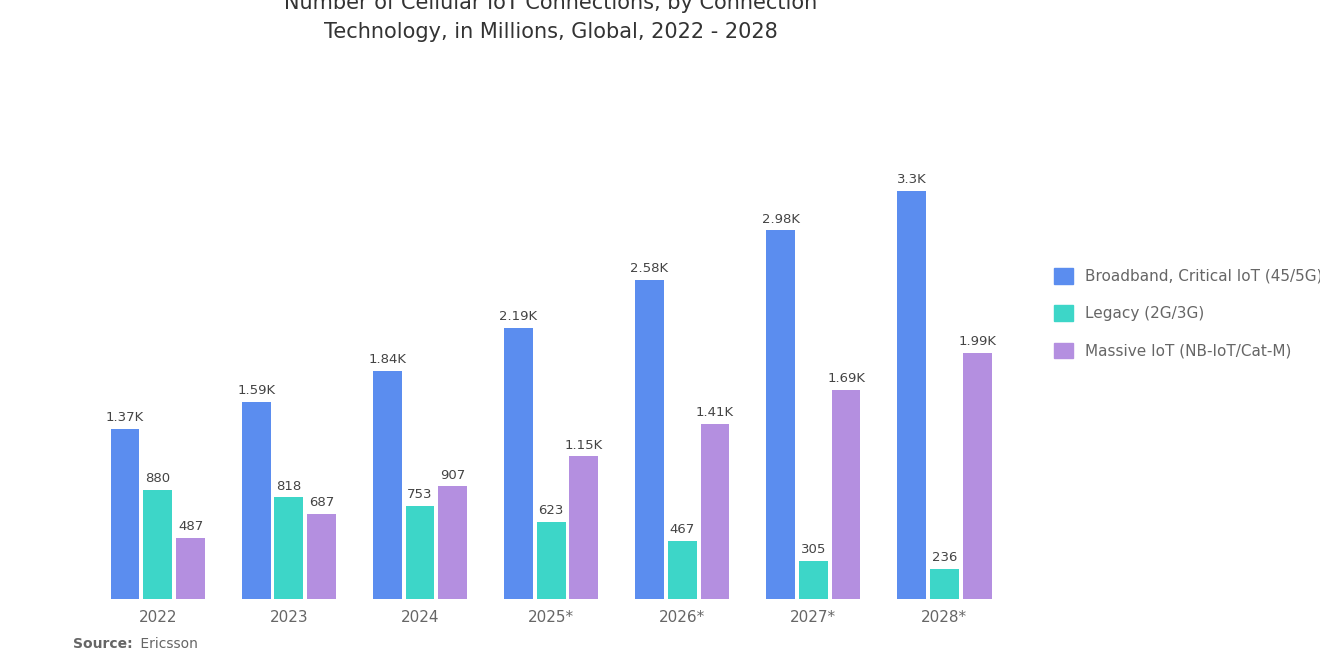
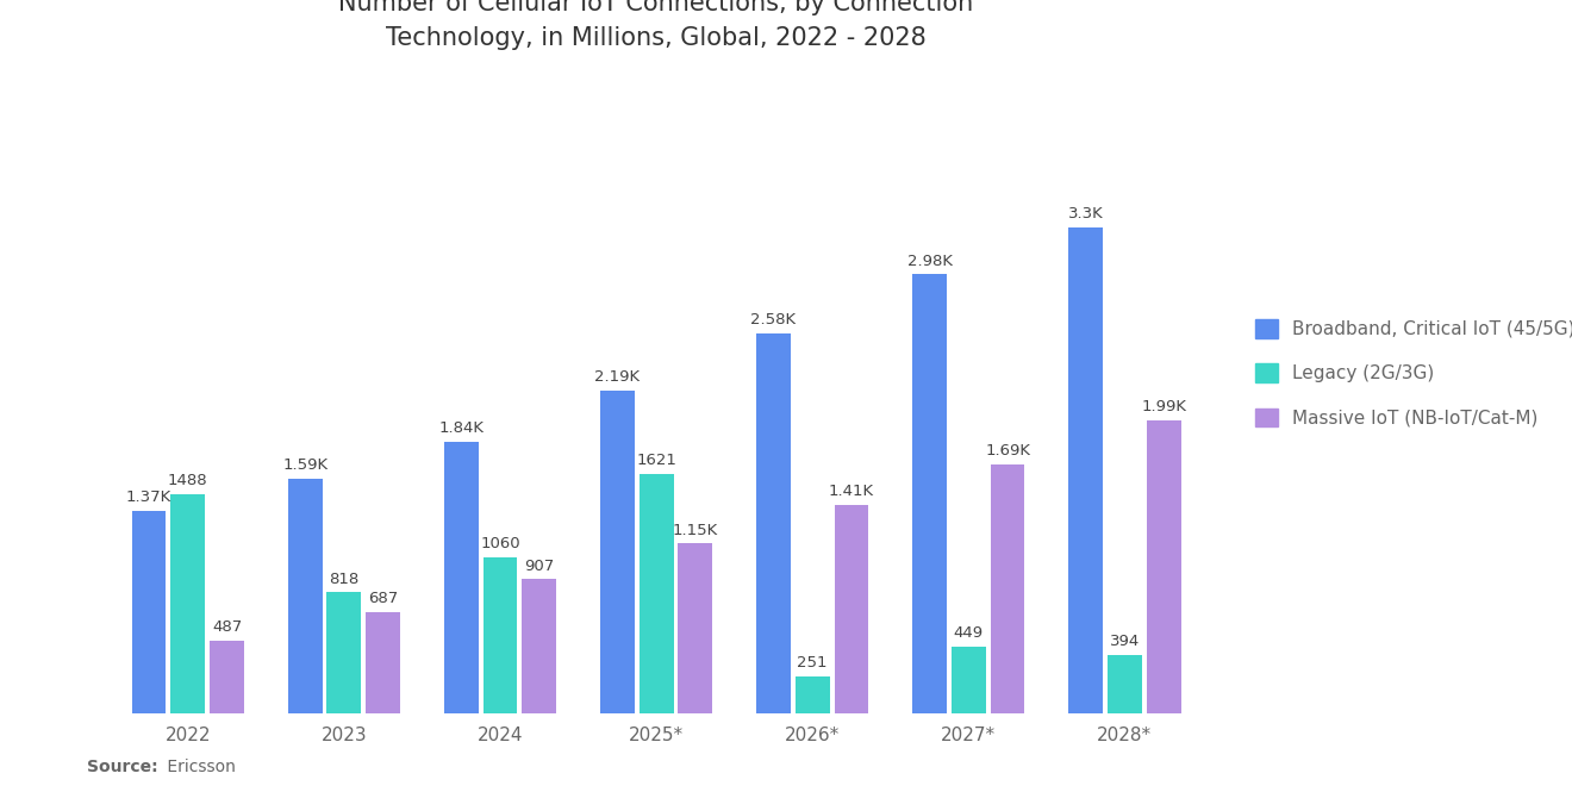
Legacy (2G/3G)/2022: 880 -> 1488
Legacy (2G/3G)/2024: 753 -> 1060
Legacy (2G/3G)/2025*: 623 -> 1621
Legacy (2G/3G)/2026*: 467 -> 251
Legacy (2G/3G)/2027*: 305 -> 449
Legacy (2G/3G)/2028*: 236 -> 394
